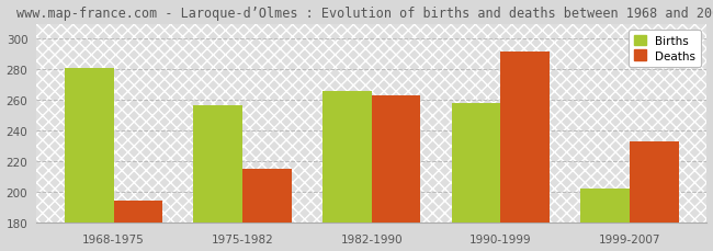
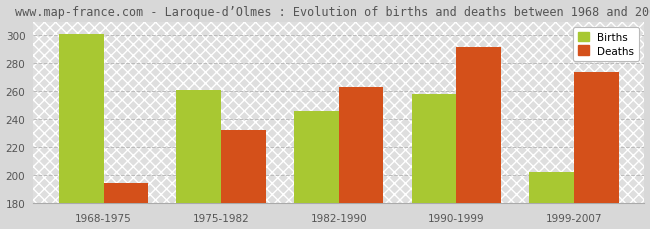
Births/1968-1975: 281 -> 301
Births/1975-1982: 257 -> 261
Deaths/1975-1982: 215 -> 232
Births/1982-1990: 266 -> 246
Deaths/1999-2007: 233 -> 274
